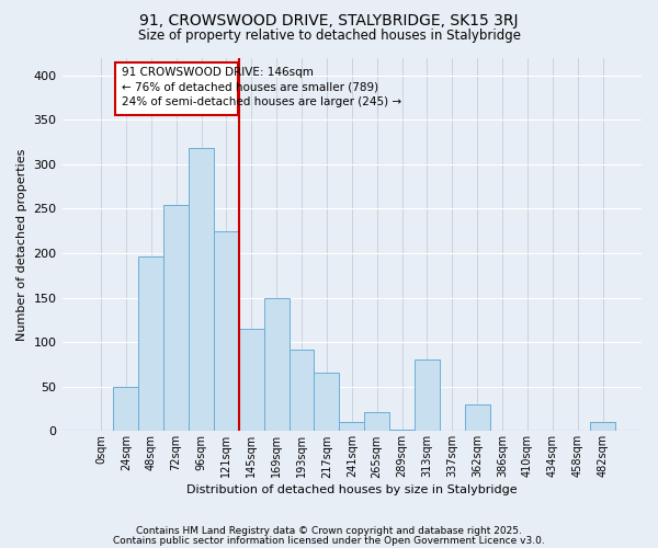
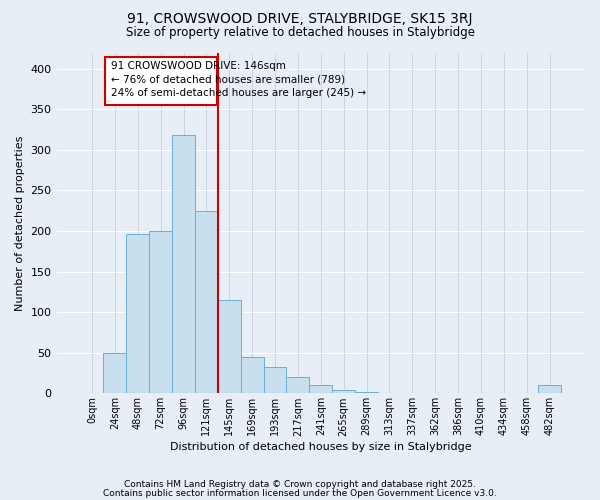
72sqm: 254 -> 200
169sqm: 150 -> 45
193sqm: 92 -> 33
217sqm: 66 -> 20
265sqm: 22 -> 4
313sqm: 80 -> 1
362sqm: 30 -> 1
